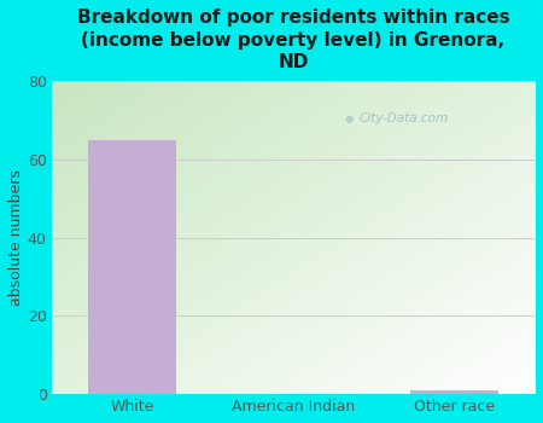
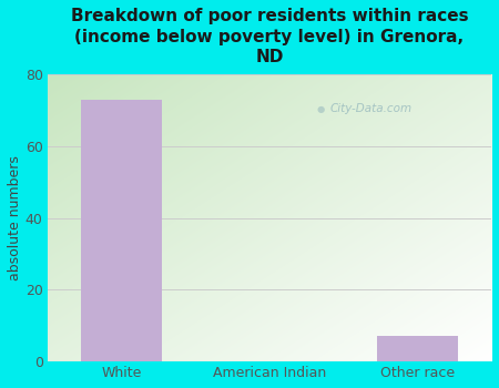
White: 65 -> 73
Other race: 1 -> 7
